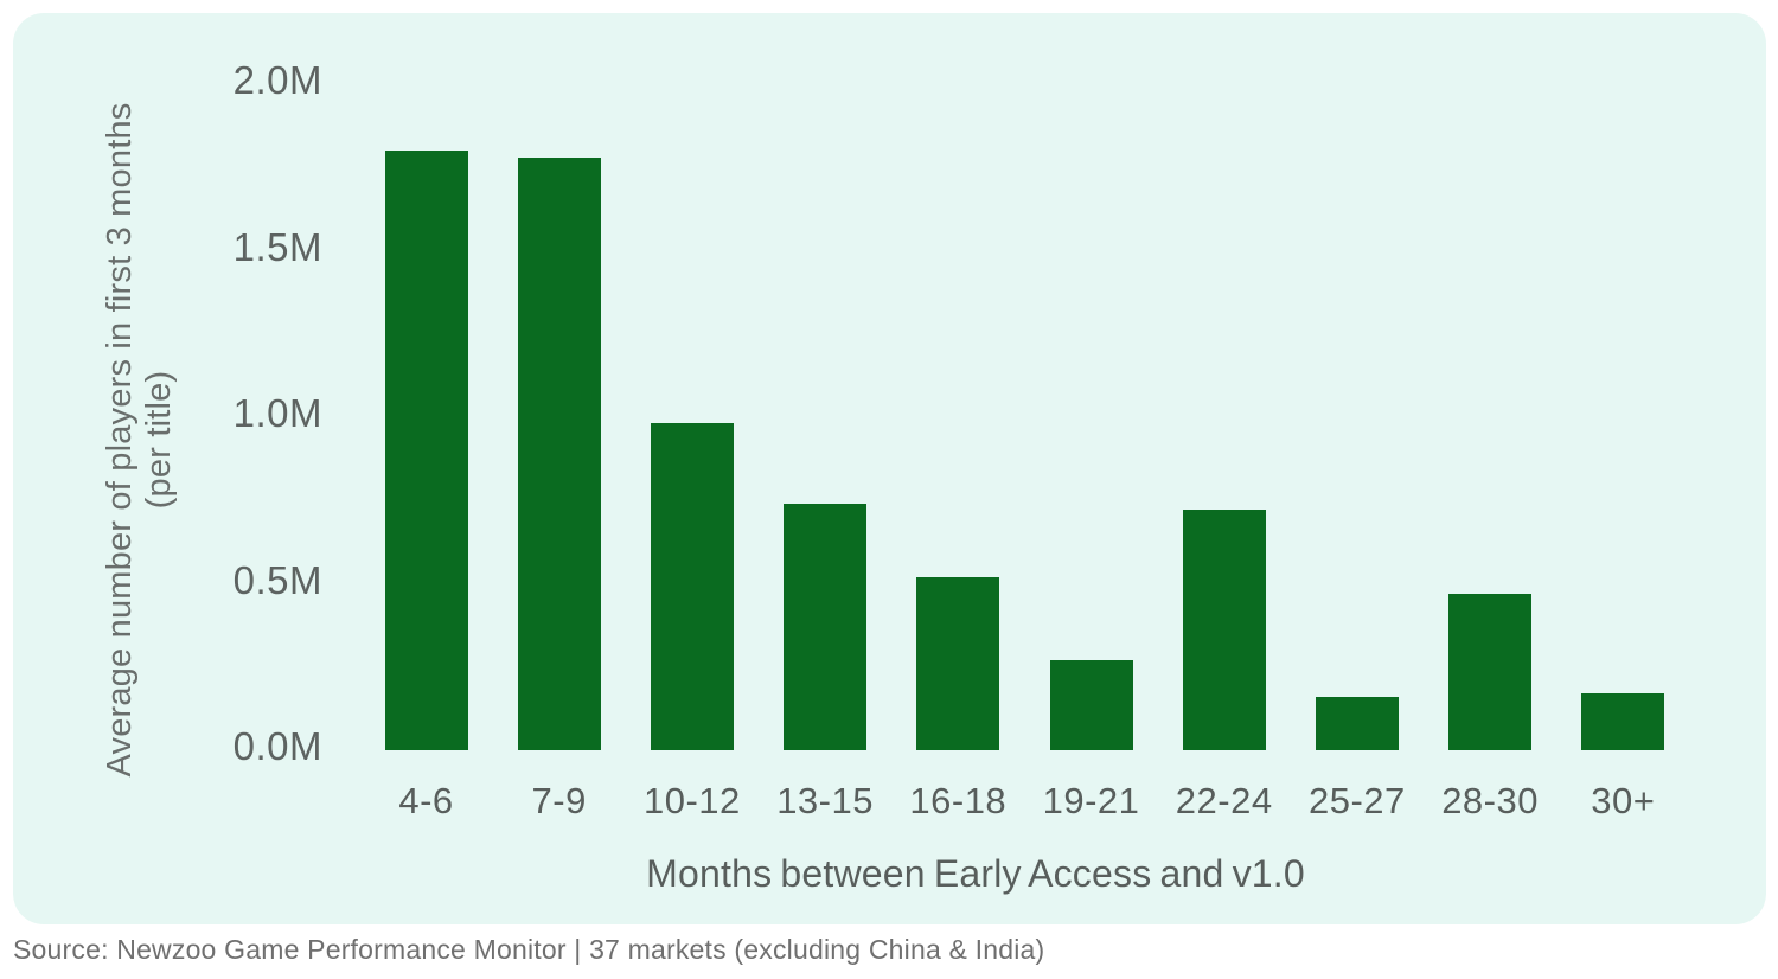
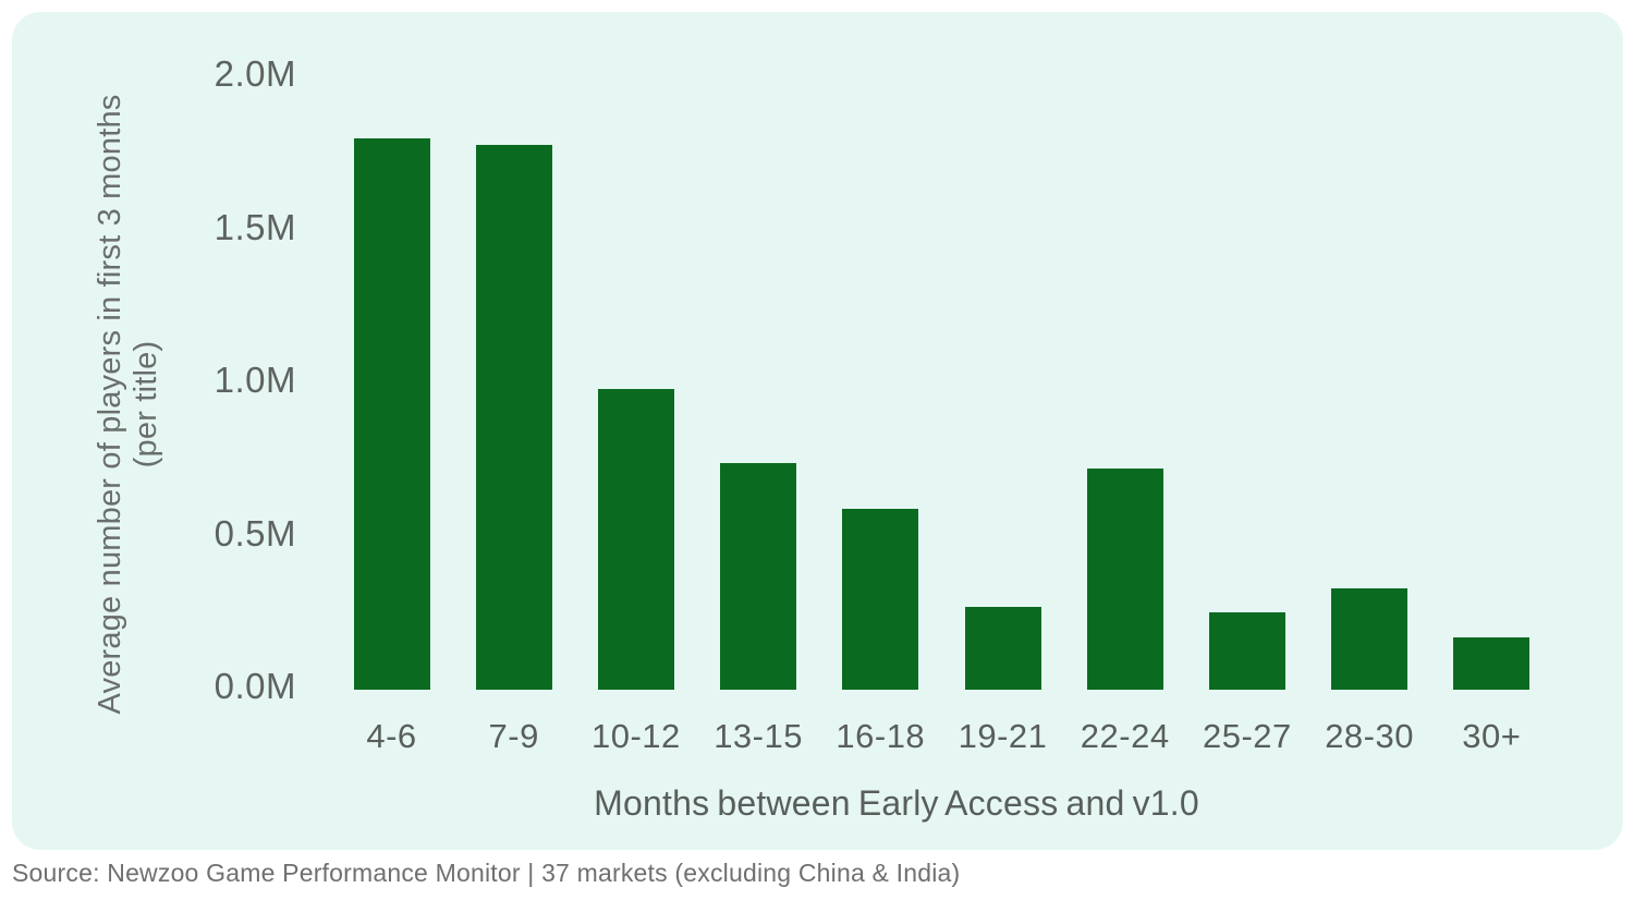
16-18: 0.52M -> 0.59M
25-27: 0.16M -> 0.25M
28-30: 0.47M -> 0.33M
